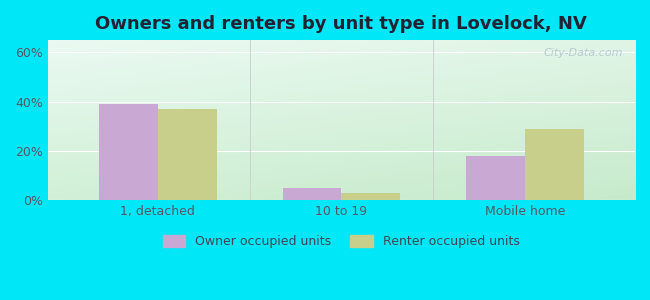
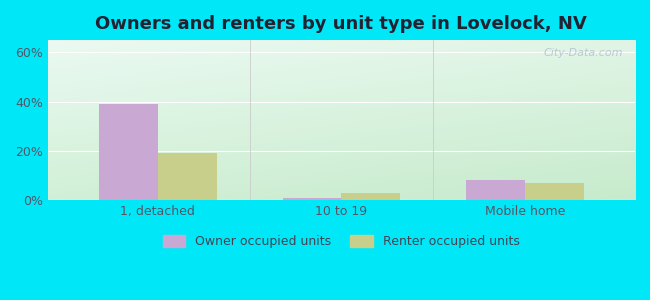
Renter occupied units/1, detached: 37% -> 19%
Owner occupied units/10 to 19: 5% -> 1%
Owner occupied units/Mobile home: 18% -> 8%
Renter occupied units/Mobile home: 29% -> 7%
